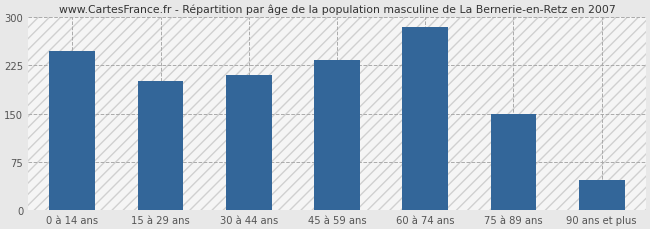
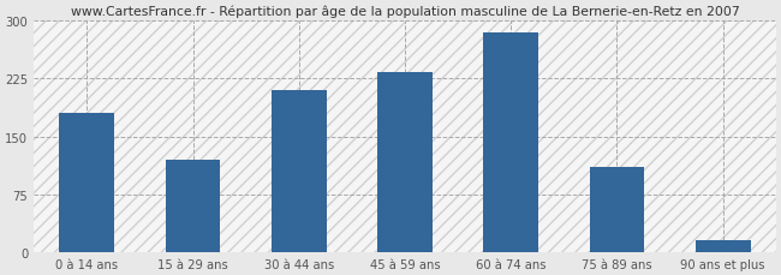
0 à 14 ans: 248 -> 181
15 à 29 ans: 200 -> 120
75 à 89 ans: 150 -> 110
90 ans et plus: 46 -> 15
